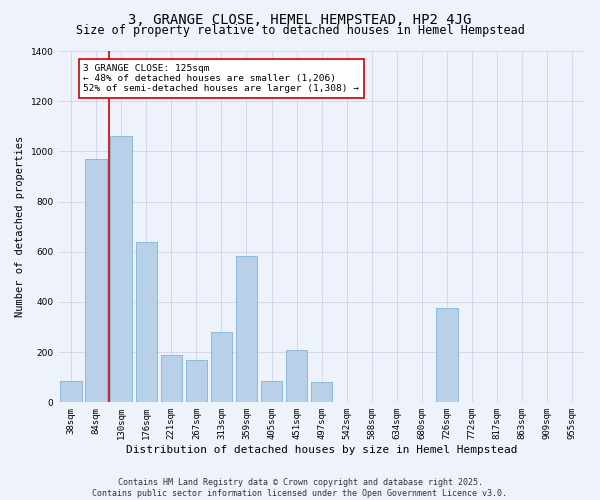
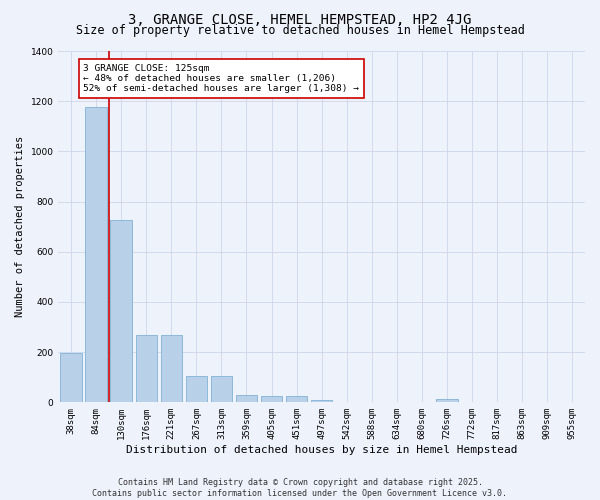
38sqm: 85 -> 195
84sqm: 970 -> 1175
130sqm: 1060 -> 725
176sqm: 640 -> 270
221sqm: 190 -> 270
267sqm: 170 -> 105
313sqm: 280 -> 105
359sqm: 585 -> 30
405sqm: 85 -> 25
451sqm: 210 -> 25
497sqm: 80 -> 10
726sqm: 375 -> 15
